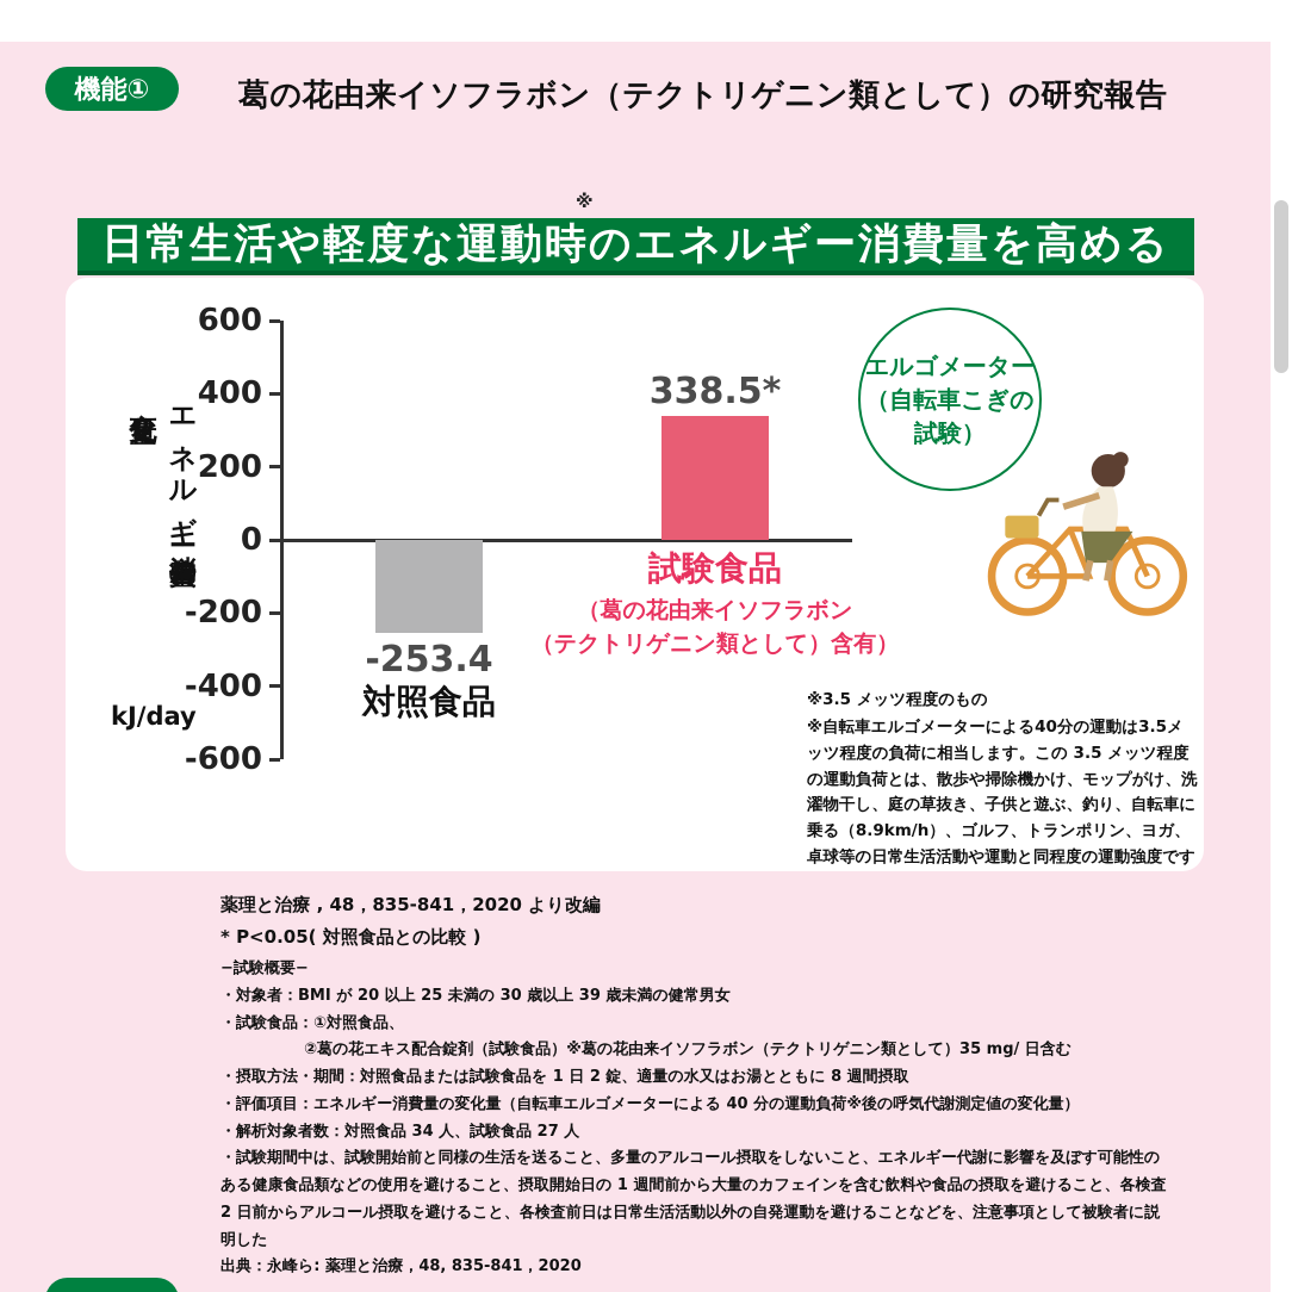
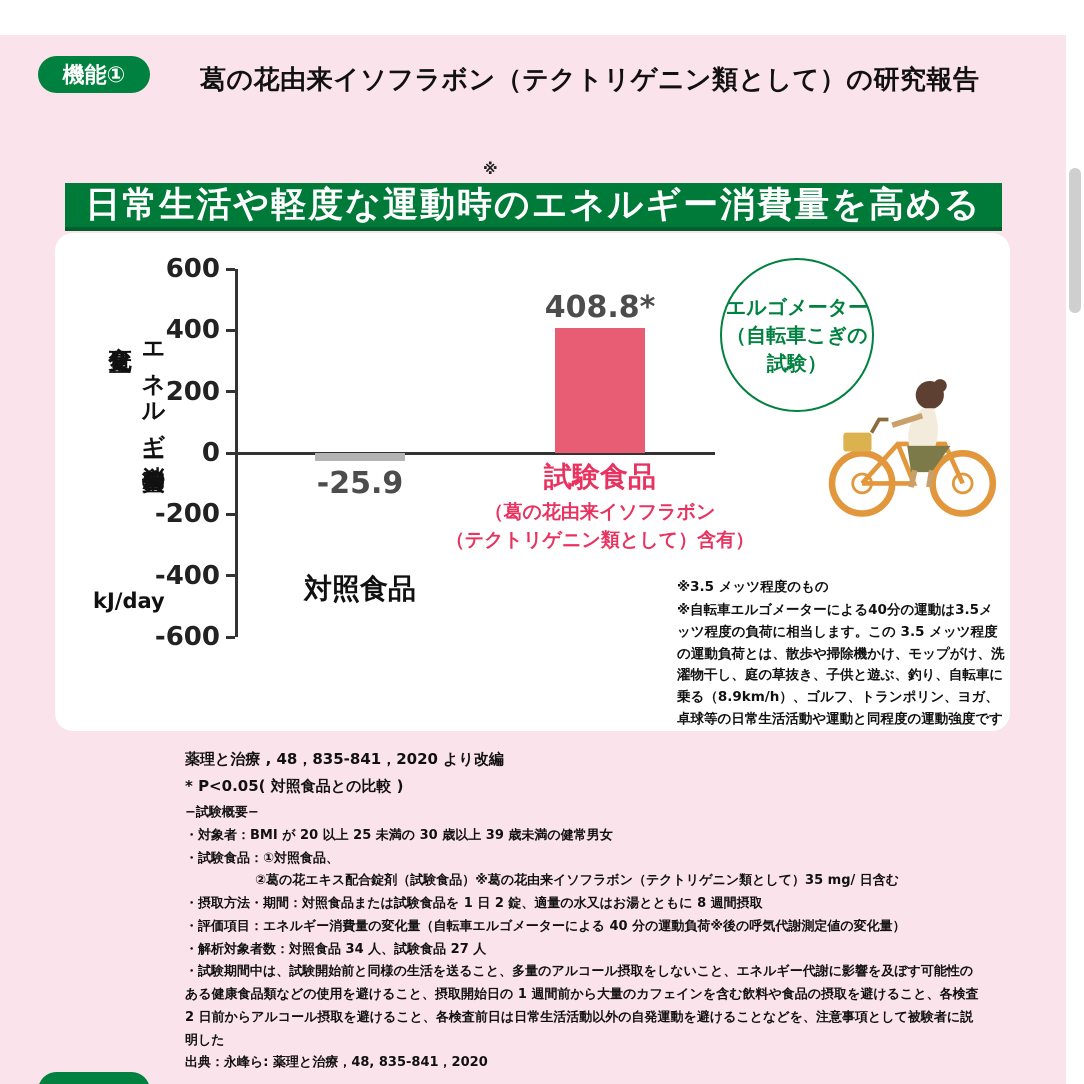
対照食品: -253.4 -> -25.9
試験食品: 338.5 -> 408.8
